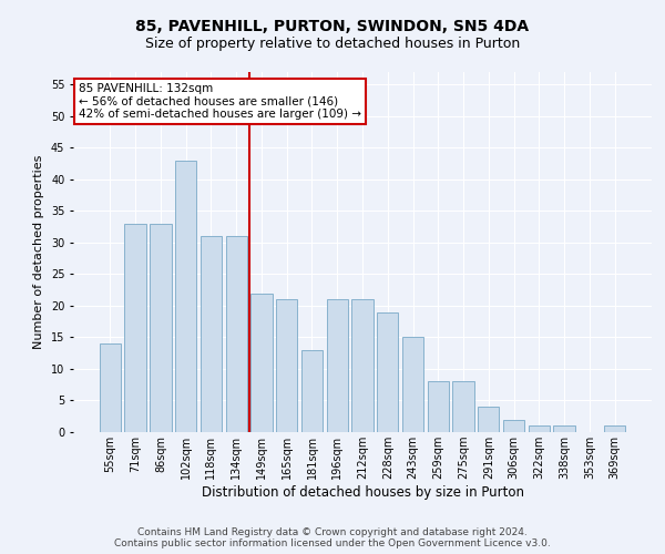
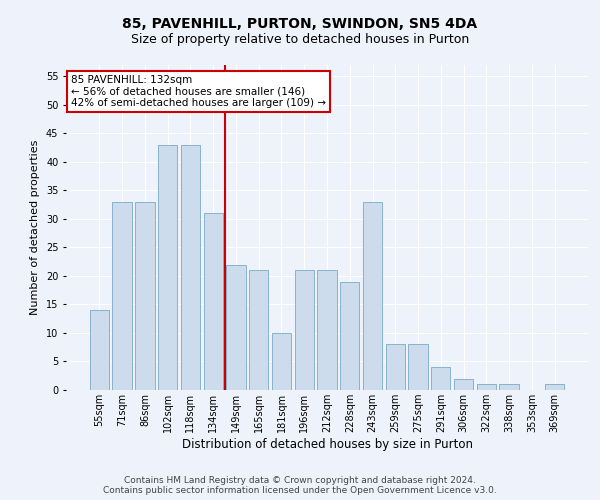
118sqm: 31 -> 43
181sqm: 13 -> 10
243sqm: 15 -> 33
